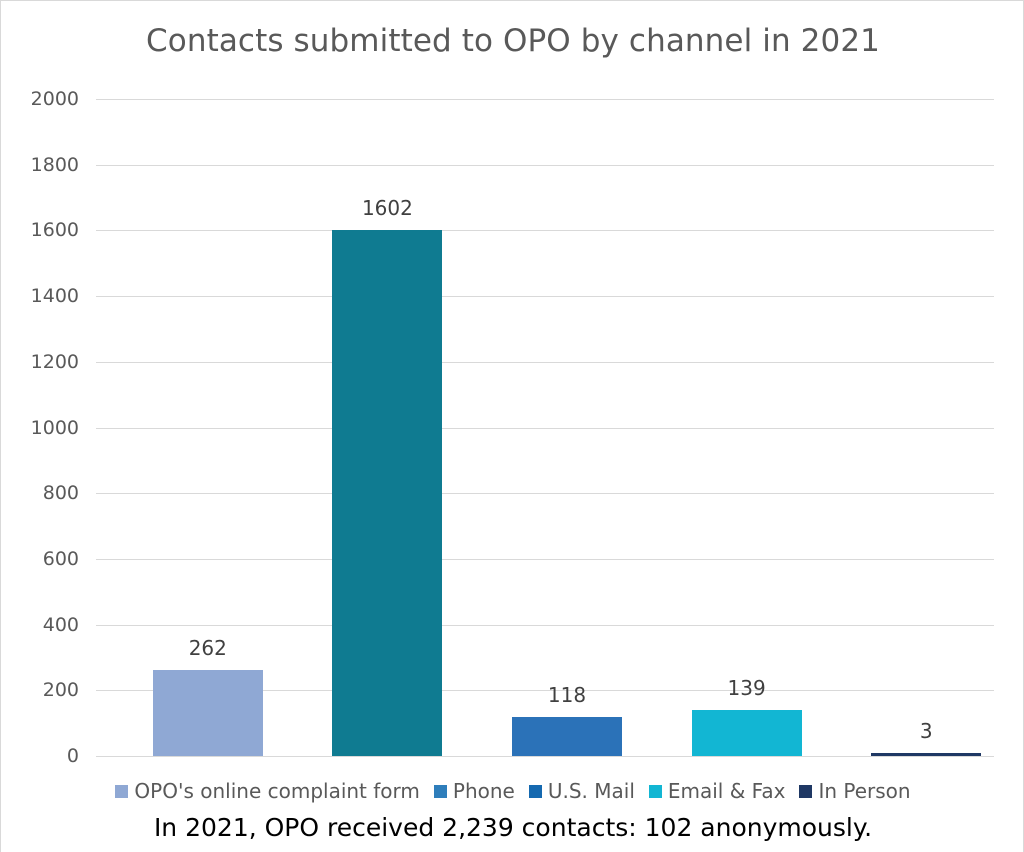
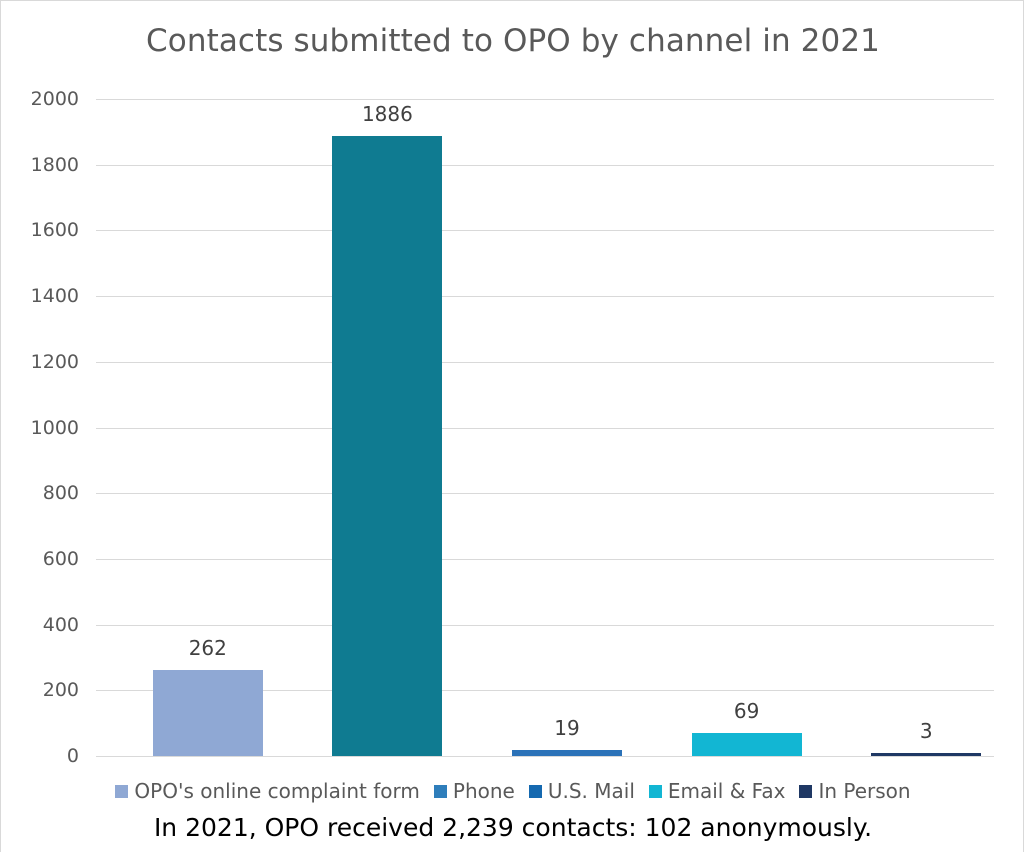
Phone: 1602 -> 1886
U.S. Mail: 118 -> 19
Email & Fax: 139 -> 69
